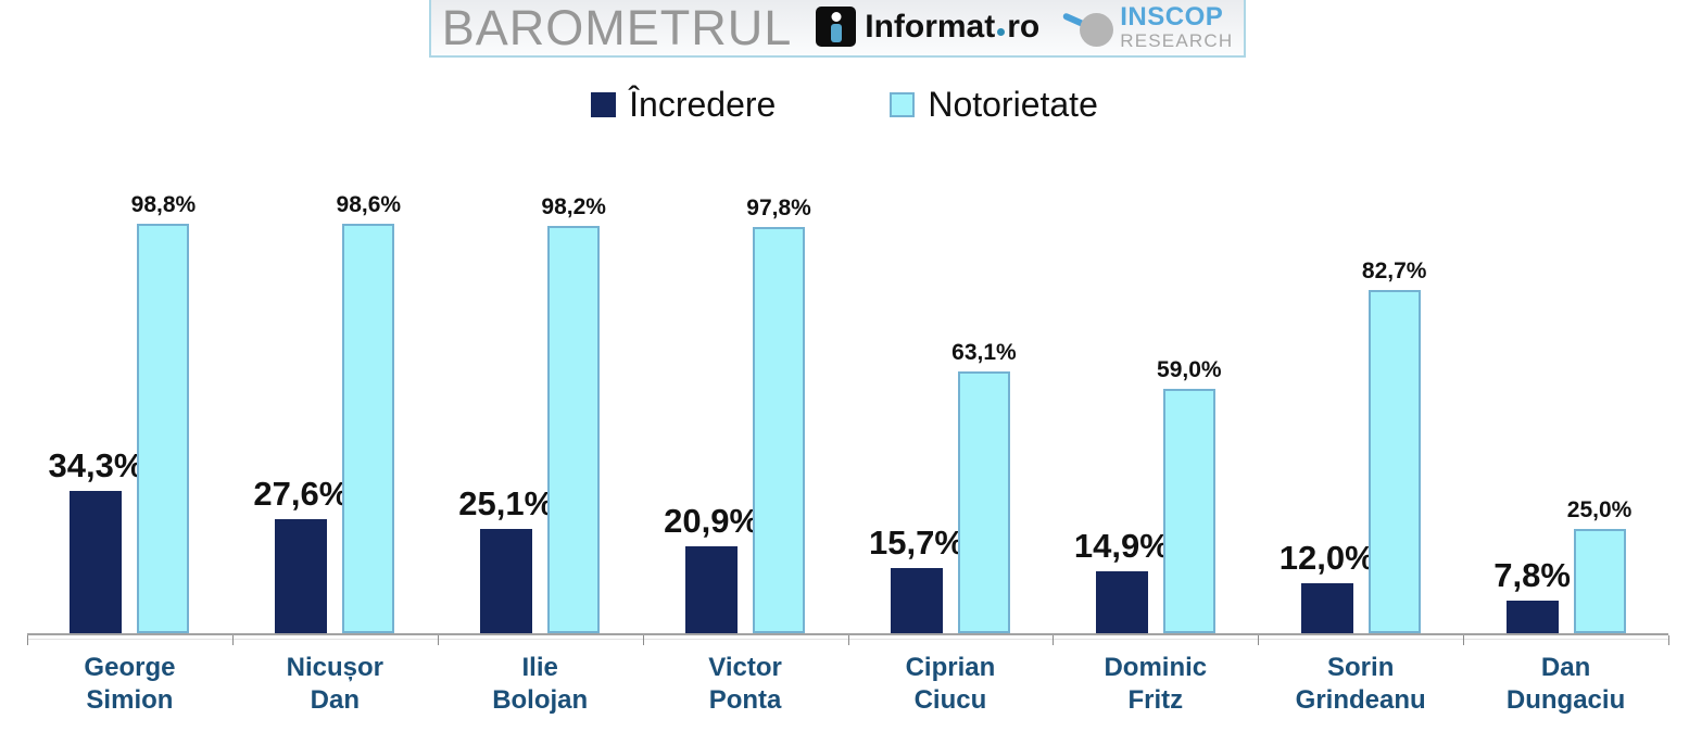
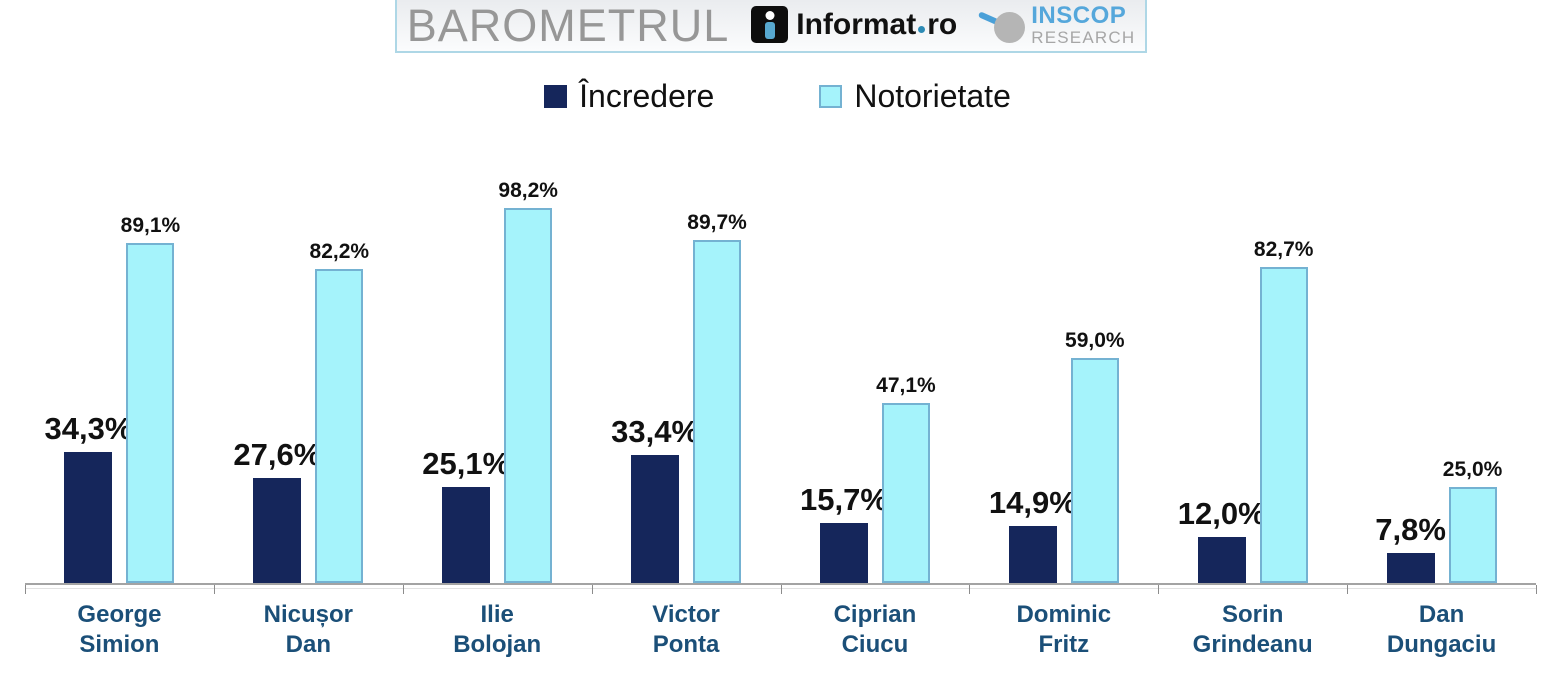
Notorietate/George Simion: 98,8% -> 89,1%
Notorietate/Nicușor Dan: 98,6% -> 82,2%
Încredere/Victor Ponta: 20,9% -> 33,4%
Notorietate/Victor Ponta: 97,8% -> 89,7%
Notorietate/Ciprian Ciucu: 63,1% -> 47,1%
